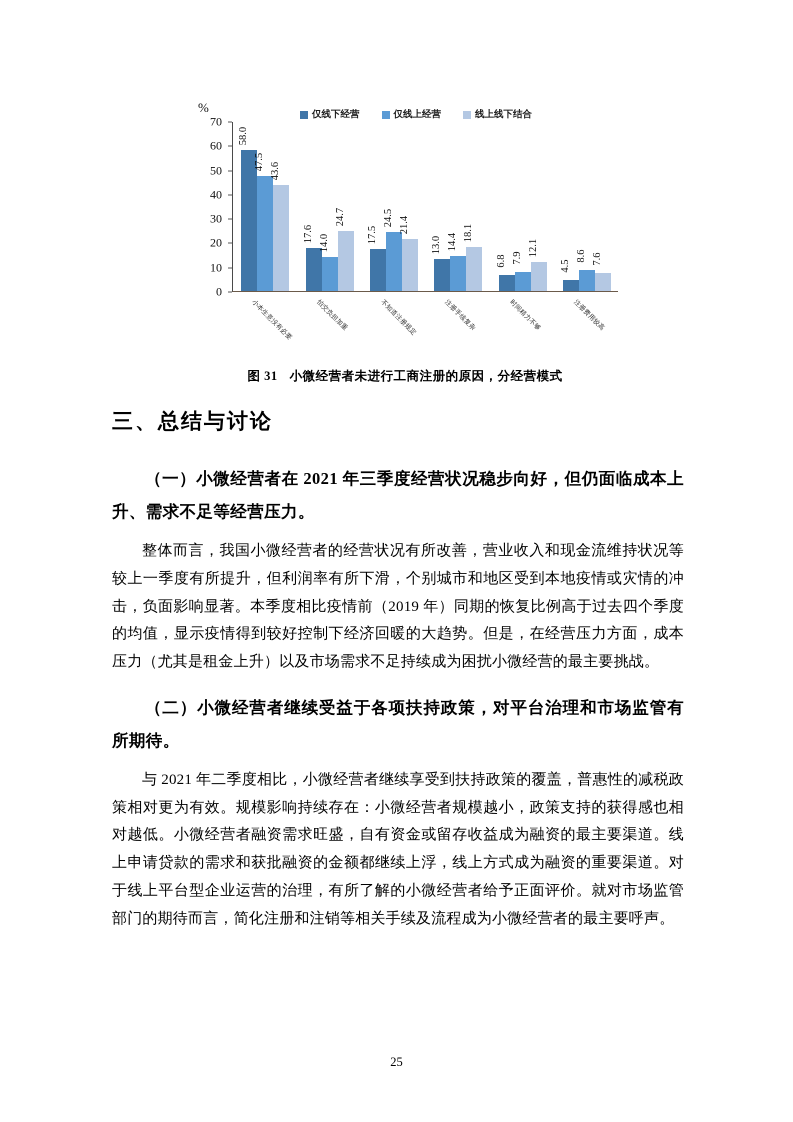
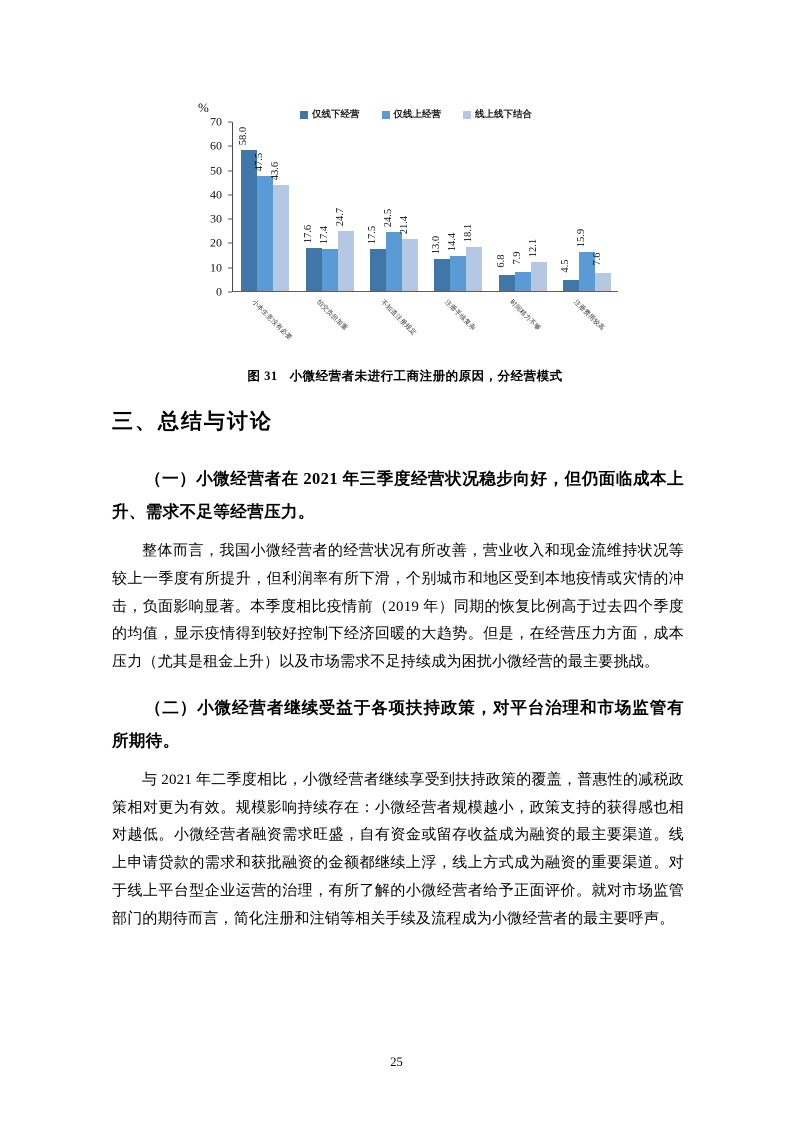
仅线上经营/怕交负担加重: 14.0 -> 17.4
仅线上经营/注册费用较高: 8.6 -> 15.9
